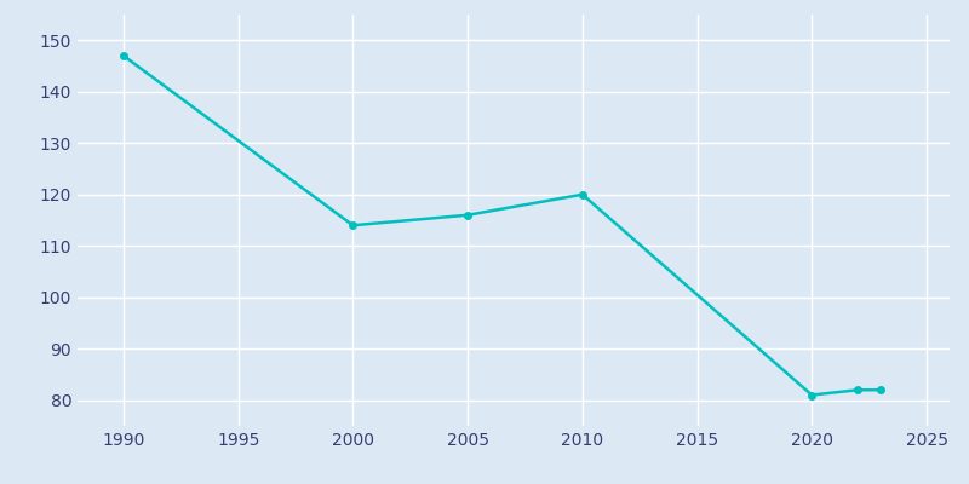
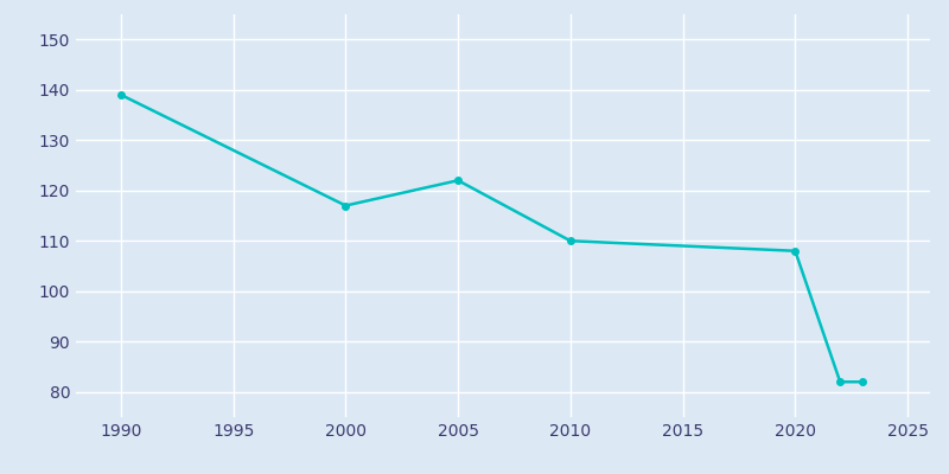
1990: 147 -> 139
2000: 114 -> 117
2005: 116 -> 122
2010: 120 -> 110
2020: 81 -> 108
